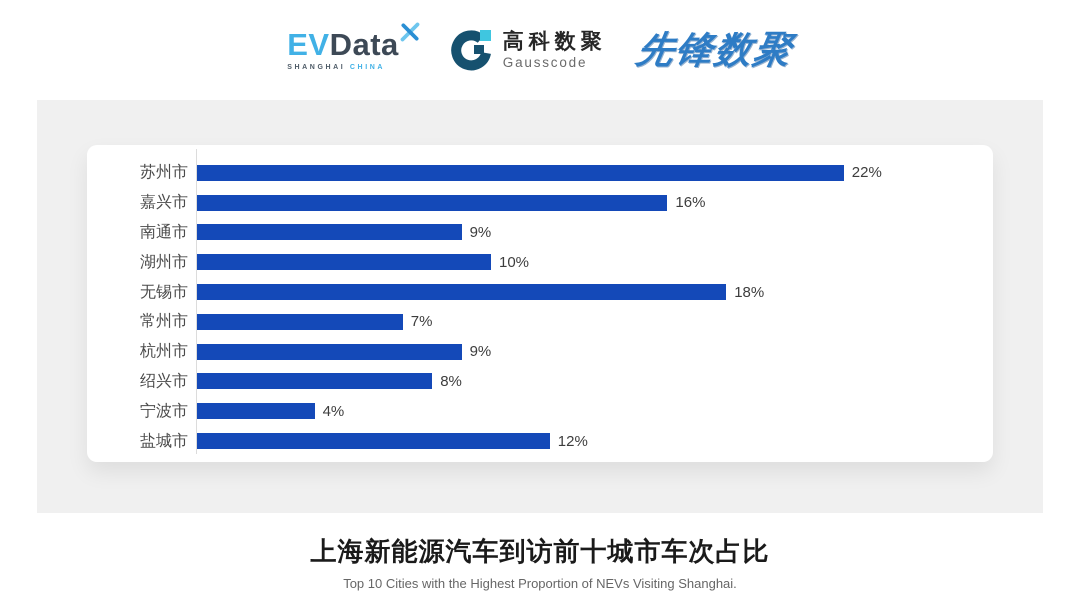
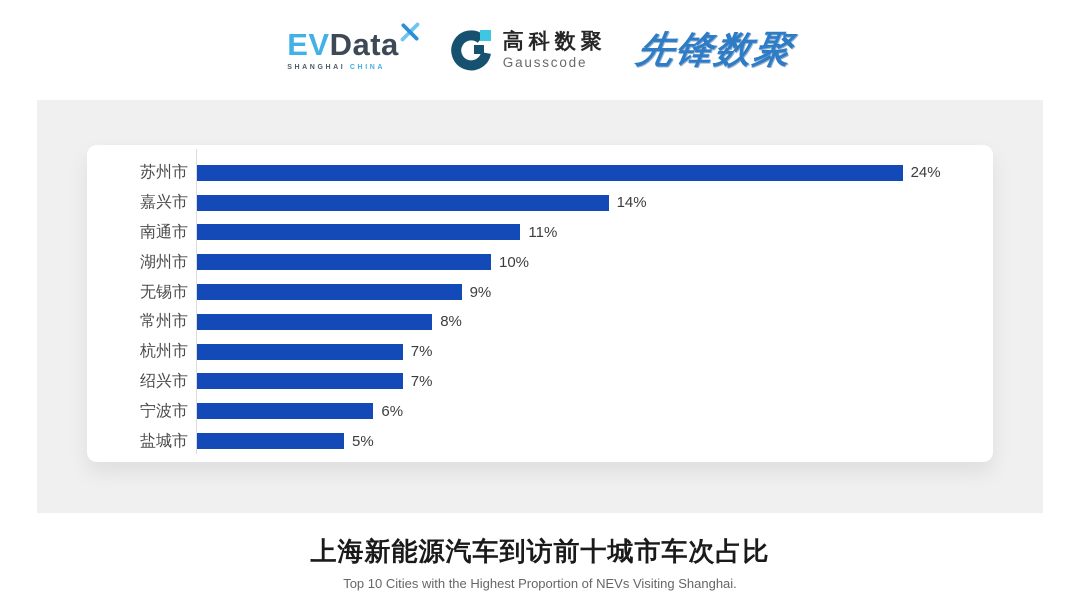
苏州市: 22% -> 24%
嘉兴市: 16% -> 14%
南通市: 9% -> 11%
无锡市: 18% -> 9%
常州市: 7% -> 8%
杭州市: 9% -> 7%
绍兴市: 8% -> 7%
宁波市: 4% -> 6%
盐城市: 12% -> 5%
